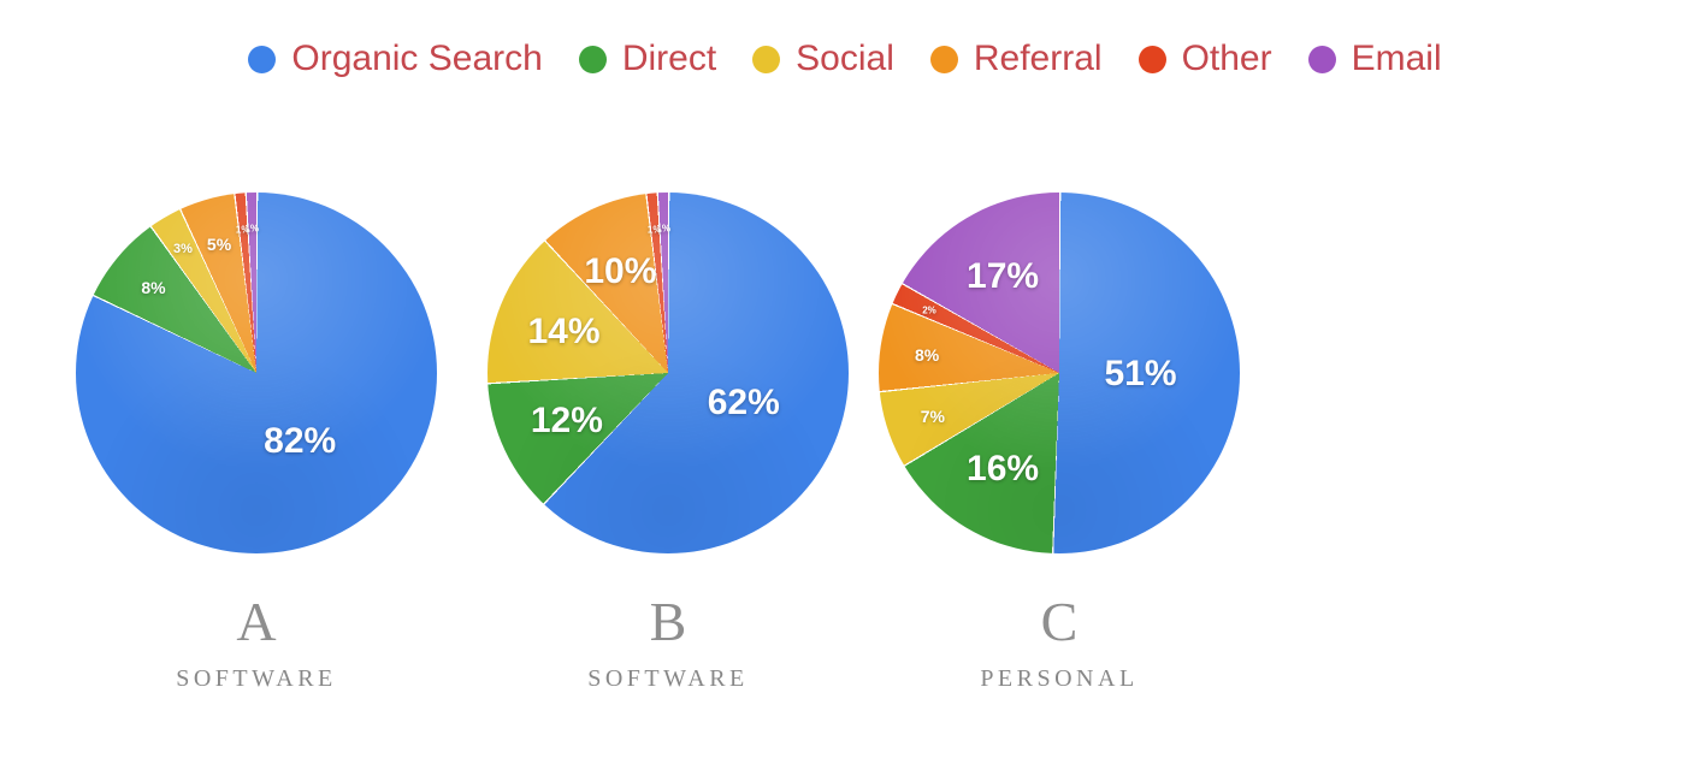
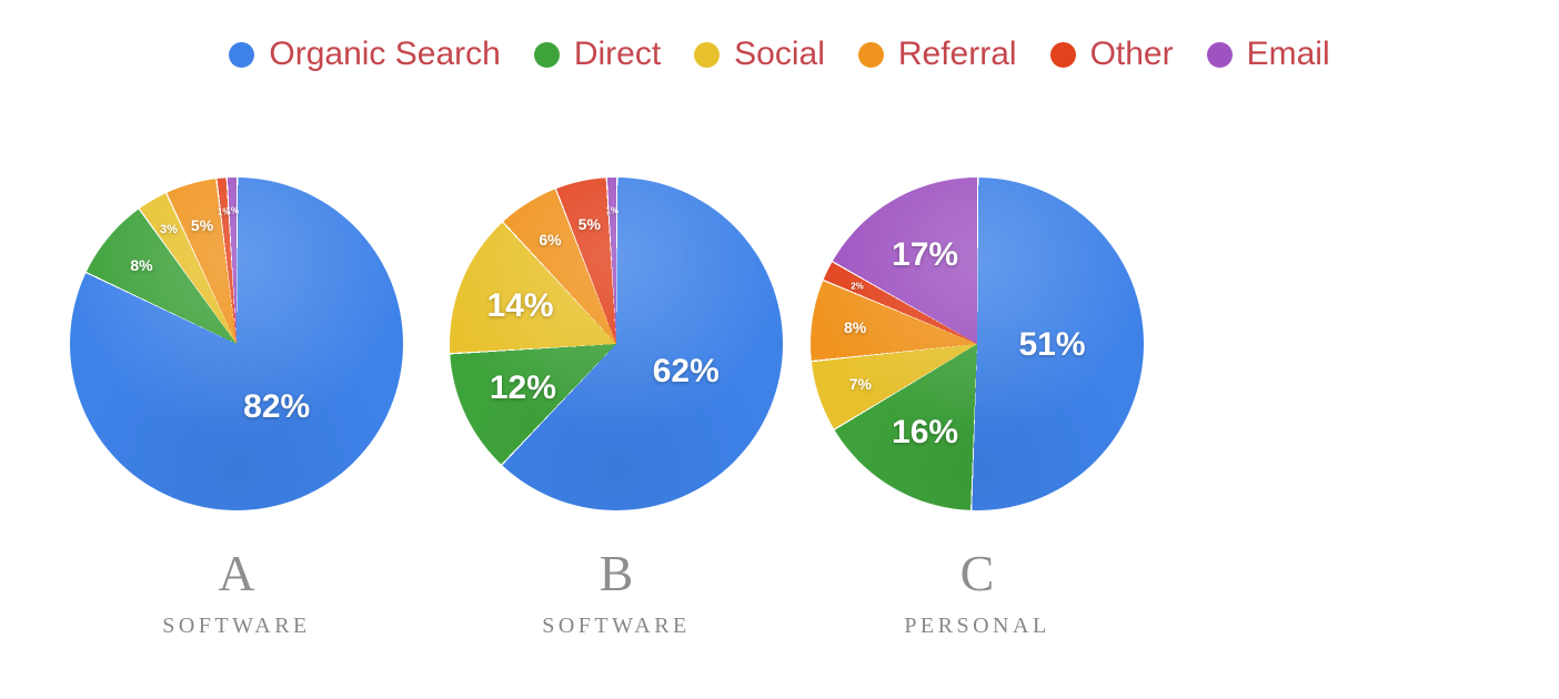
B/Referral: 10% -> 6%
B/Other: 1% -> 5%
